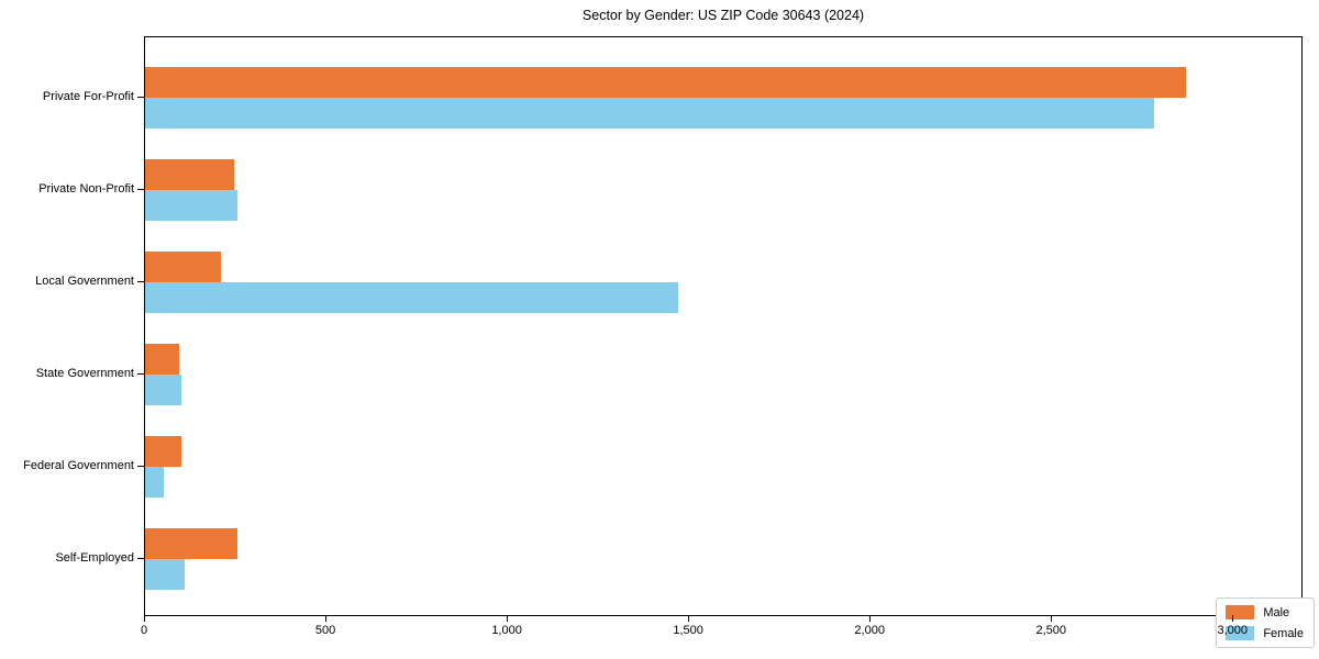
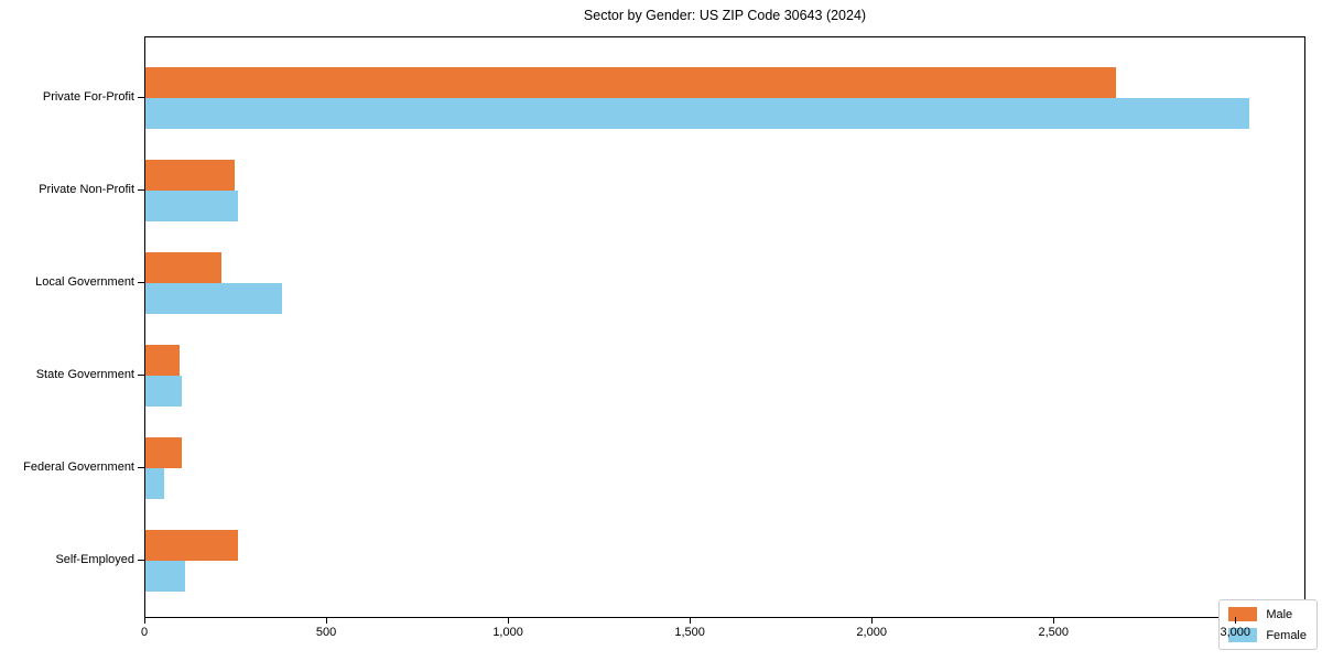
Male/Private For-Profit: 2870 -> 2670
Female/Private For-Profit: 2780 -> 3040
Female/Local Government: 1470 -> 380
